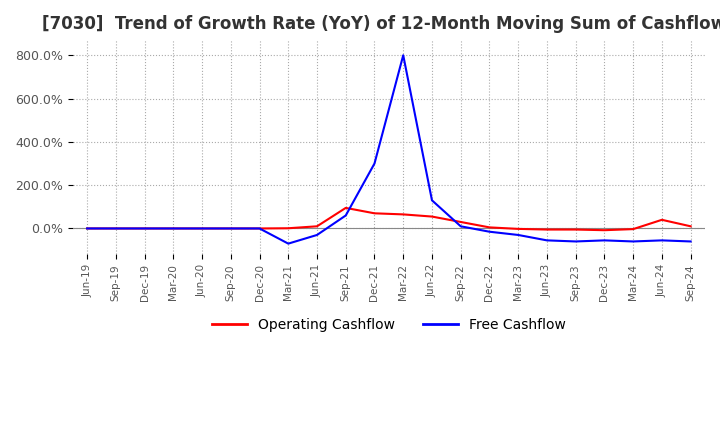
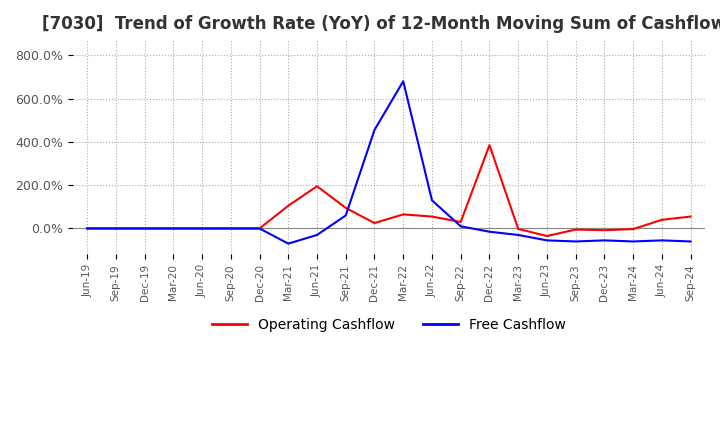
Operating Cashflow/Mar-21: 1% -> 105%
Operating Cashflow/Jun-21: 10% -> 195%
Operating Cashflow/Dec-21: 70% -> 25%
Free Cashflow/Dec-21: 300% -> 455%
Free Cashflow/Mar-22: 800% -> 680%
Operating Cashflow/Dec-22: 5% -> 385%
Operating Cashflow/Jun-23: -5% -> -35%
Operating Cashflow/Sep-24: 10% -> 55%
